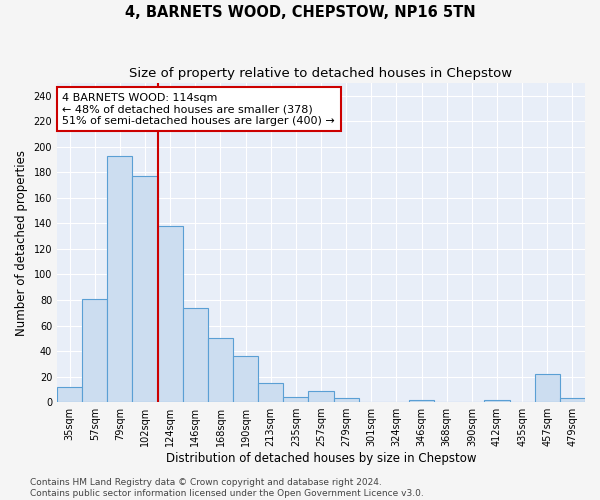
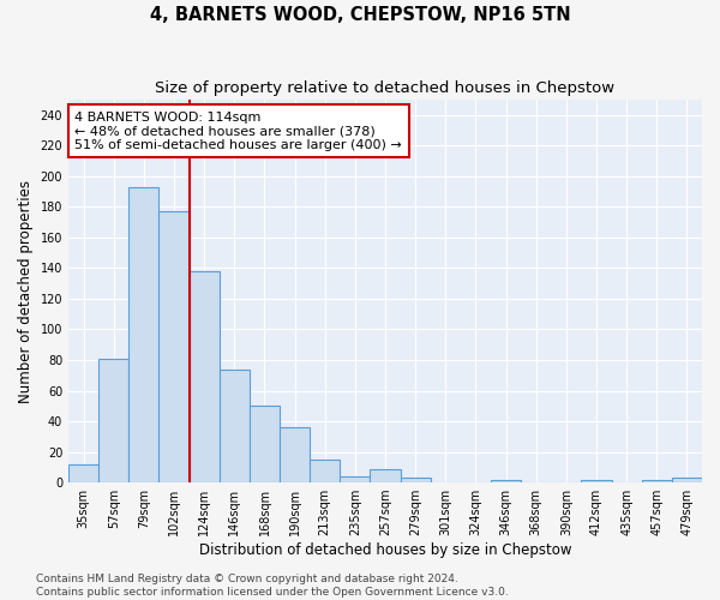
457sqm: 22 -> 2
